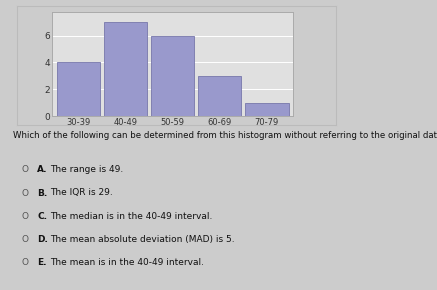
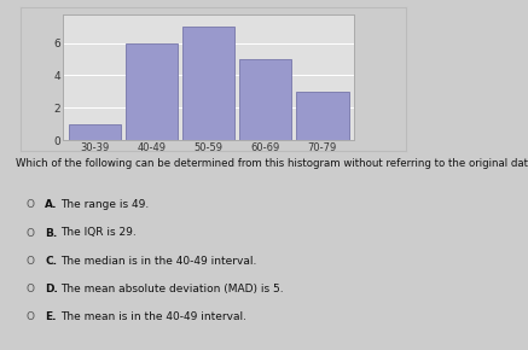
30-39: 4 -> 1
40-49: 7 -> 6
50-59: 6 -> 7
60-69: 3 -> 5
70-79: 1 -> 3
